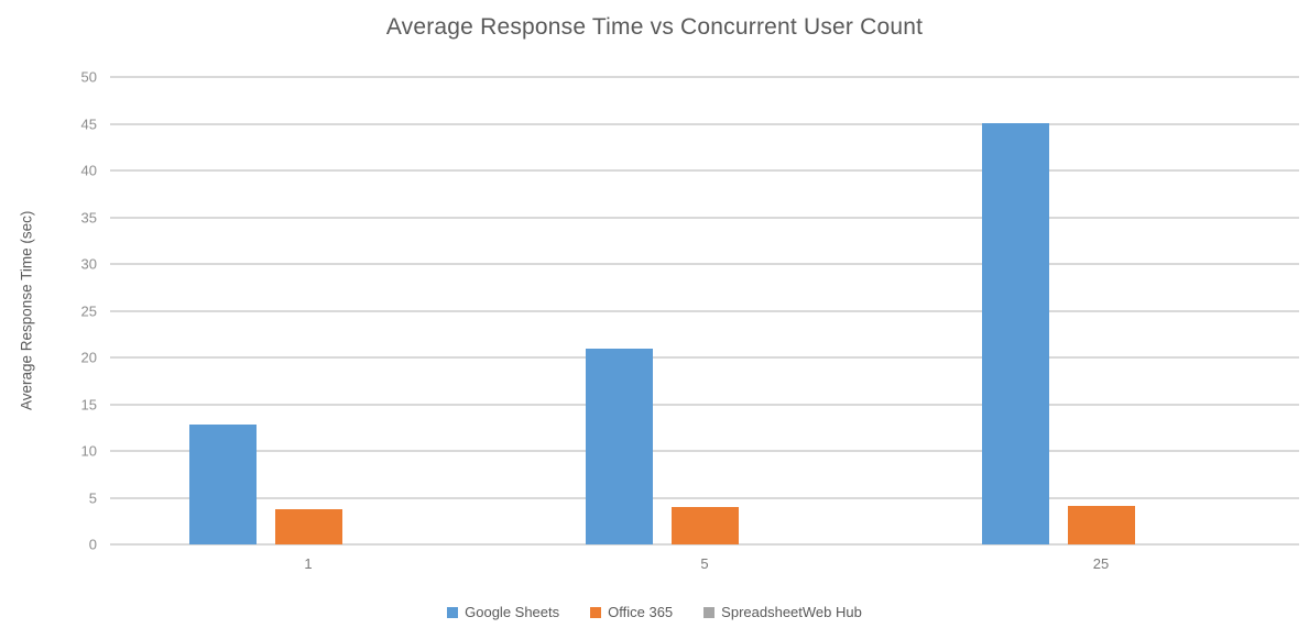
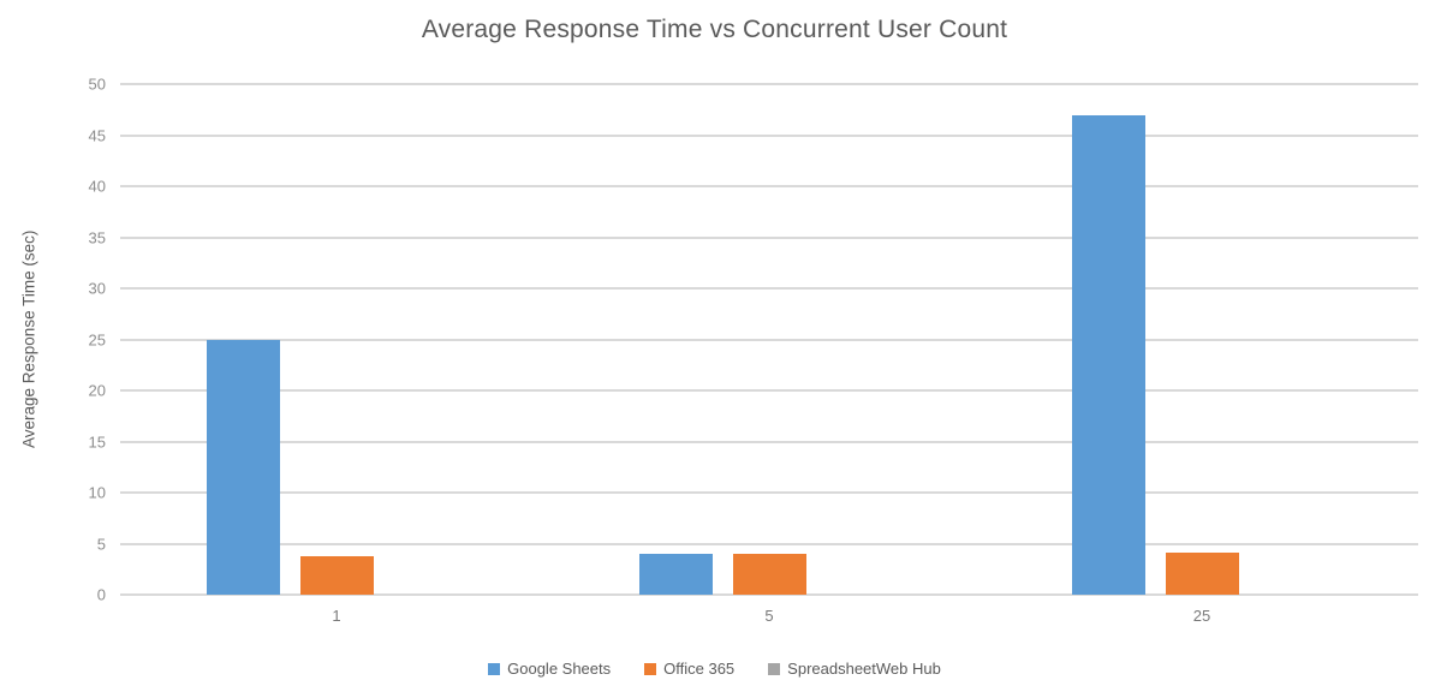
Google Sheets/1: 13 -> 25
Google Sheets/5: 21 -> 4
Google Sheets/25: 45 -> 47
